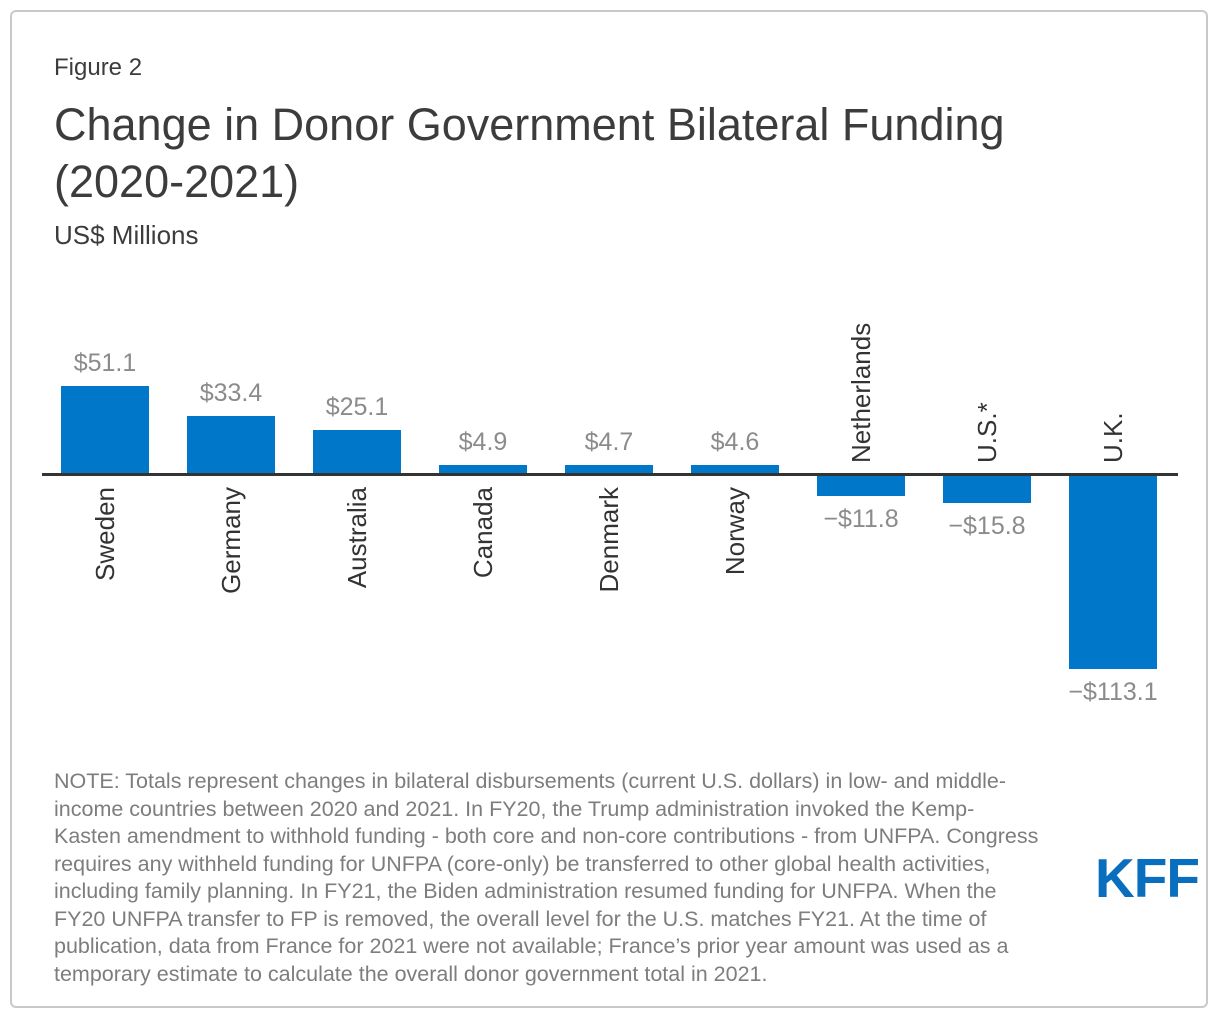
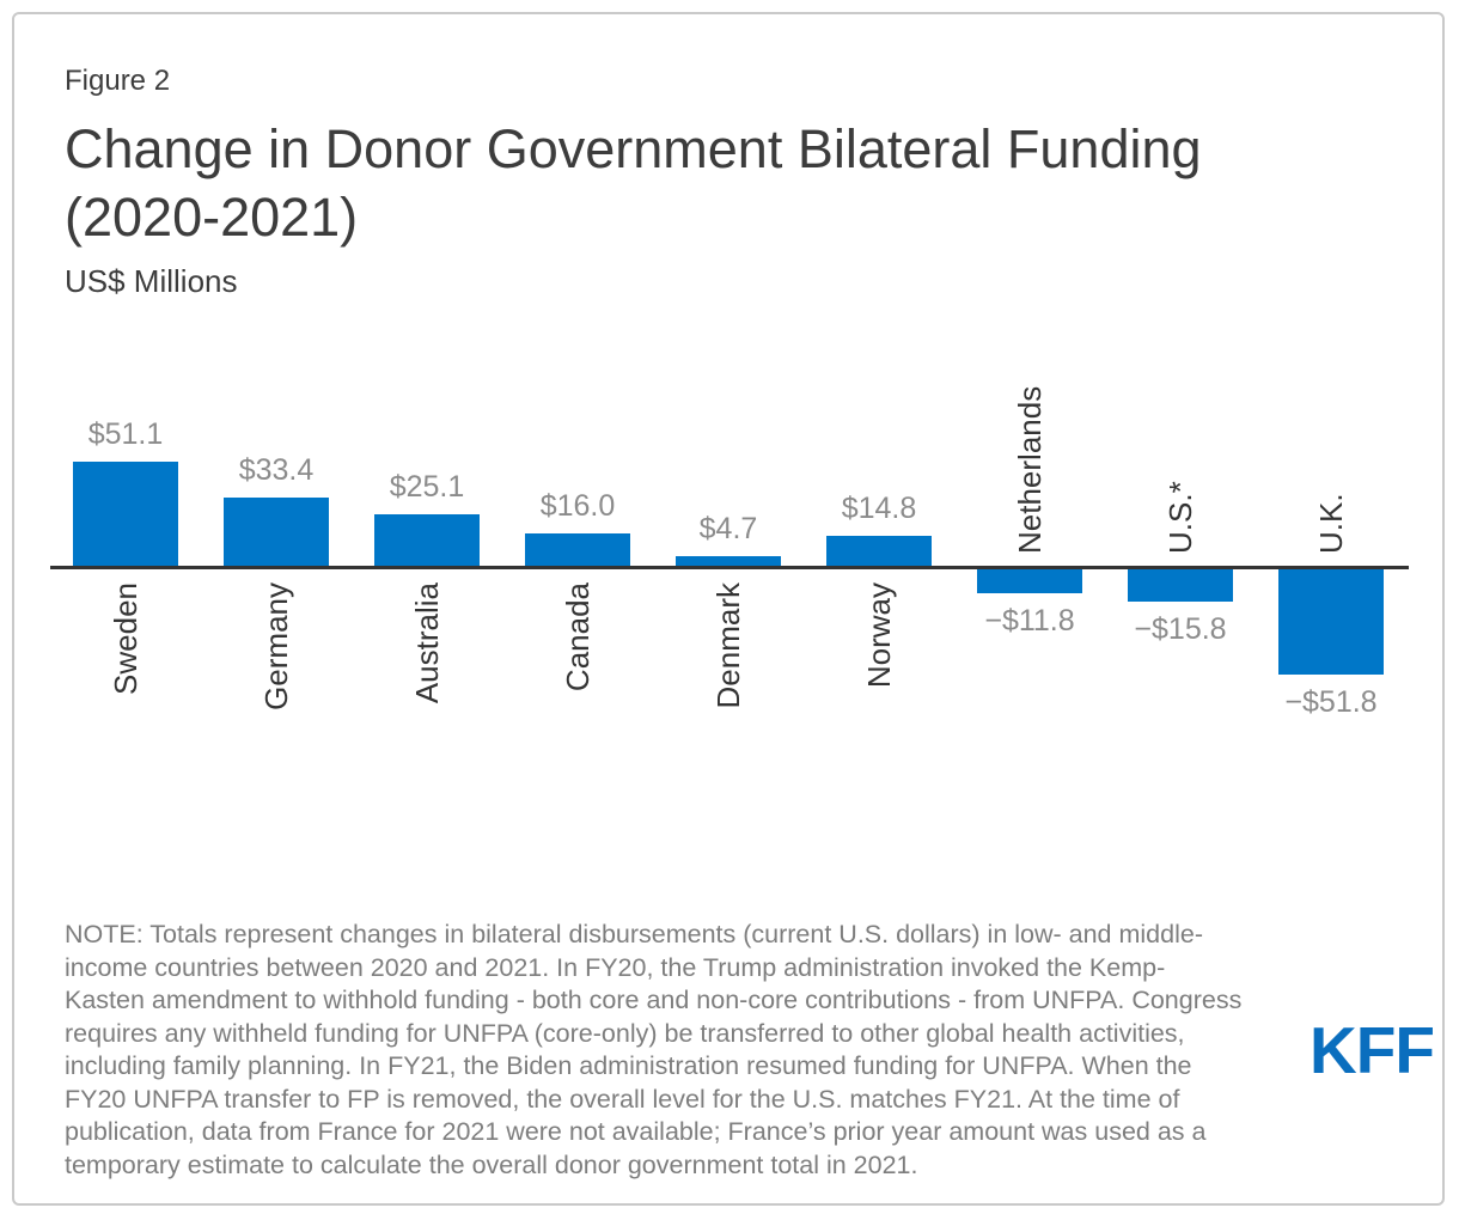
Canada: $4.9 -> $16.0
Norway: $4.6 -> $14.8
U.K.: −$113.1 -> −$51.8
